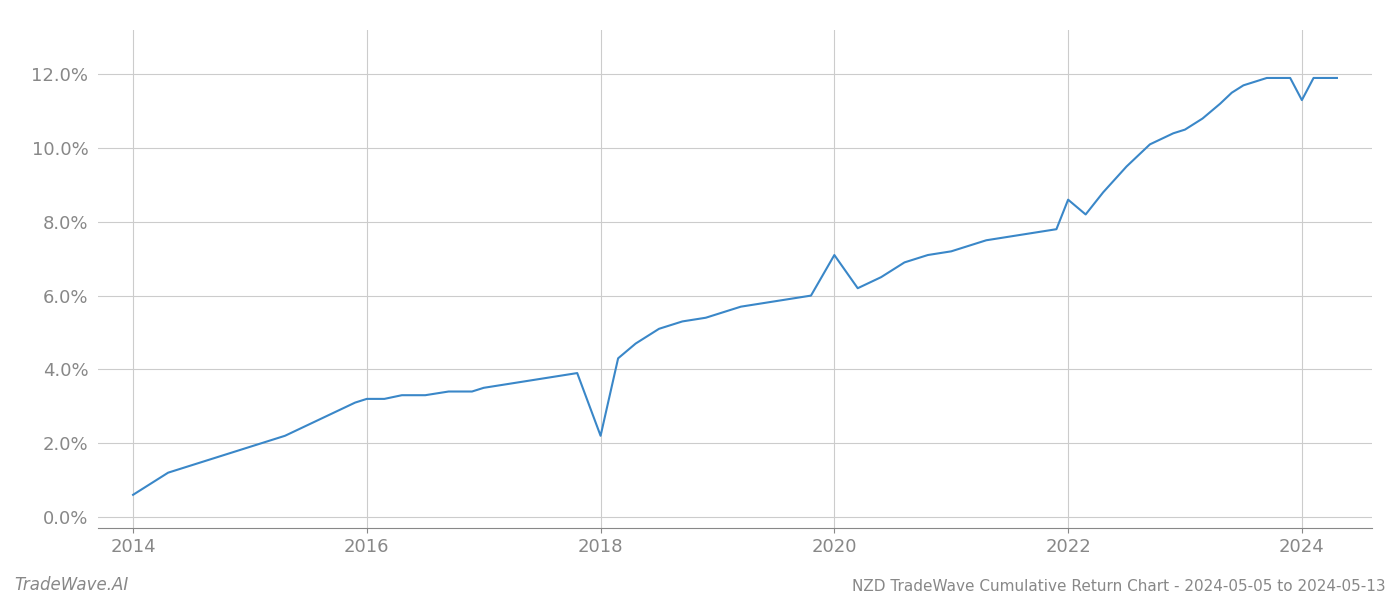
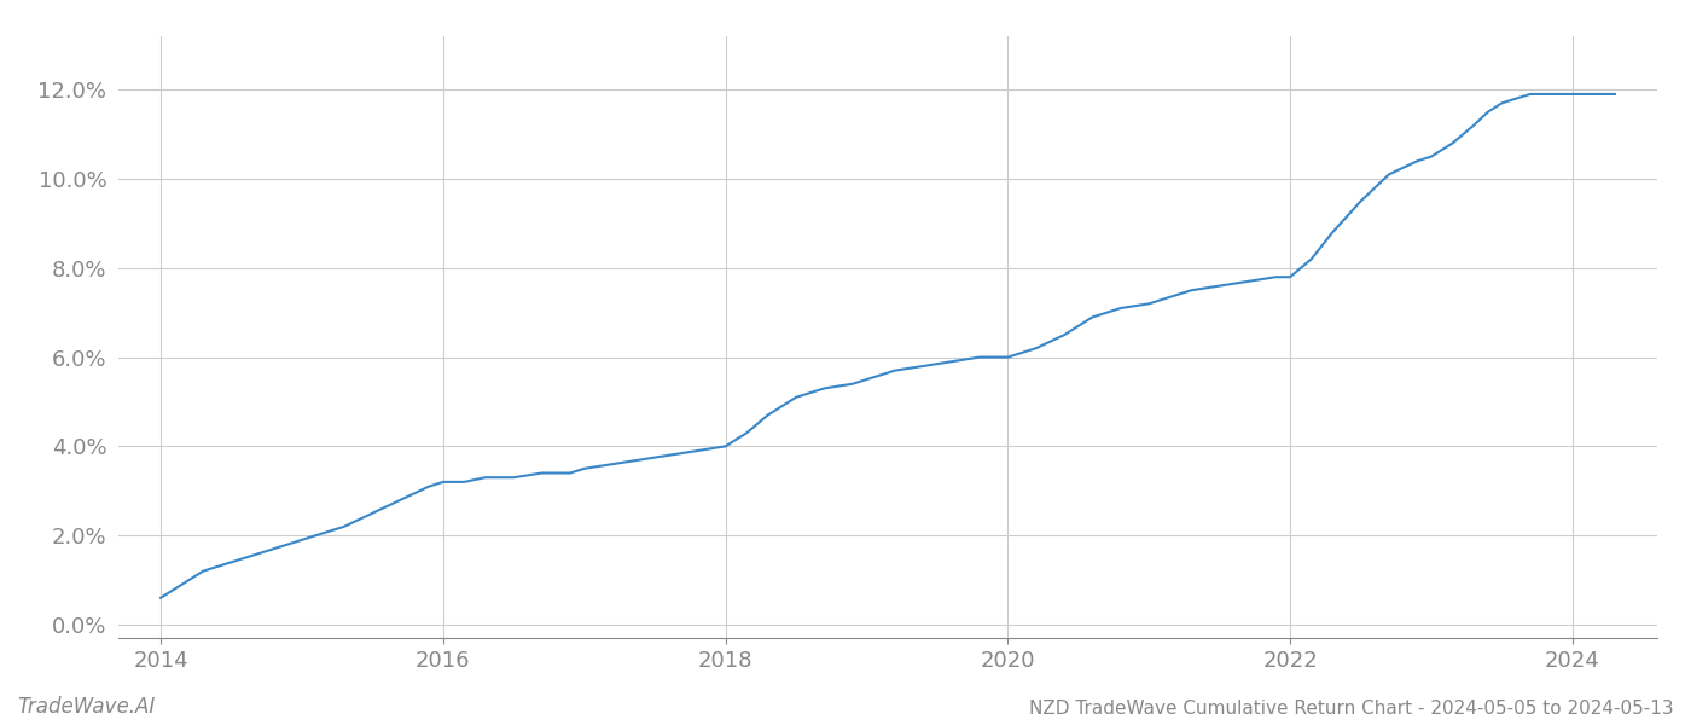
2018: 2.2% -> 4.0%
2020: 7.1% -> 6.0%
2022: 8.6% -> 7.8%
2024: 11.3% -> 11.9%
